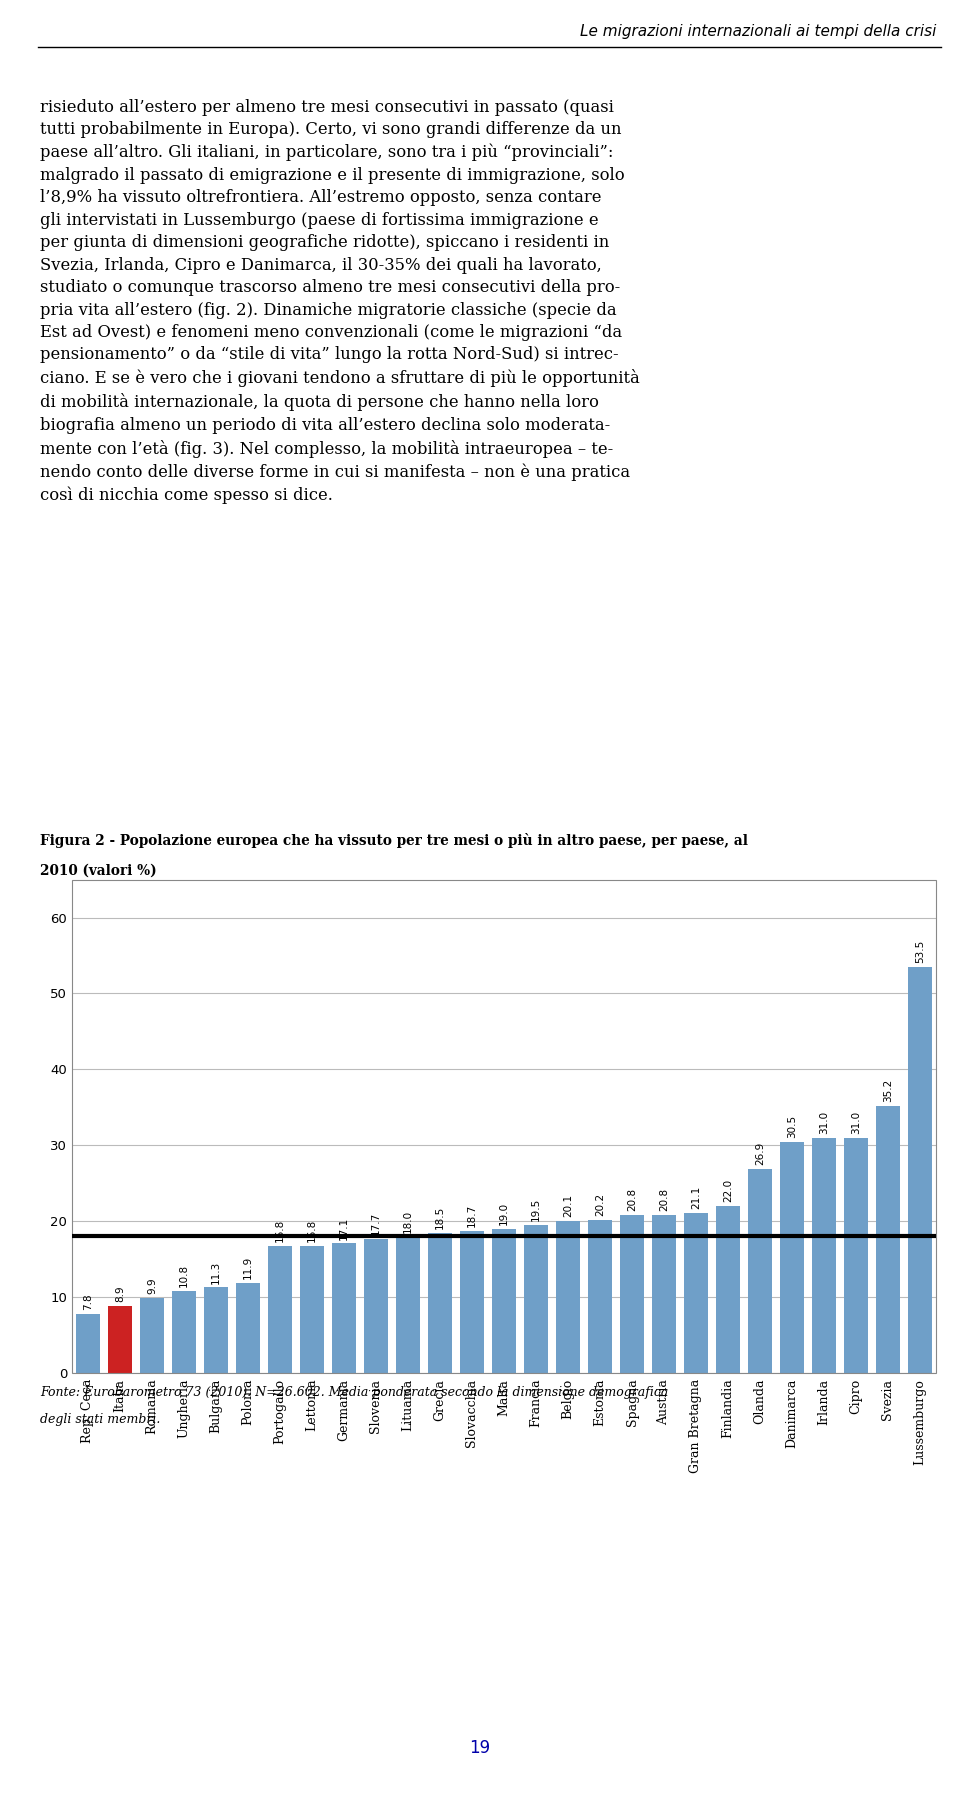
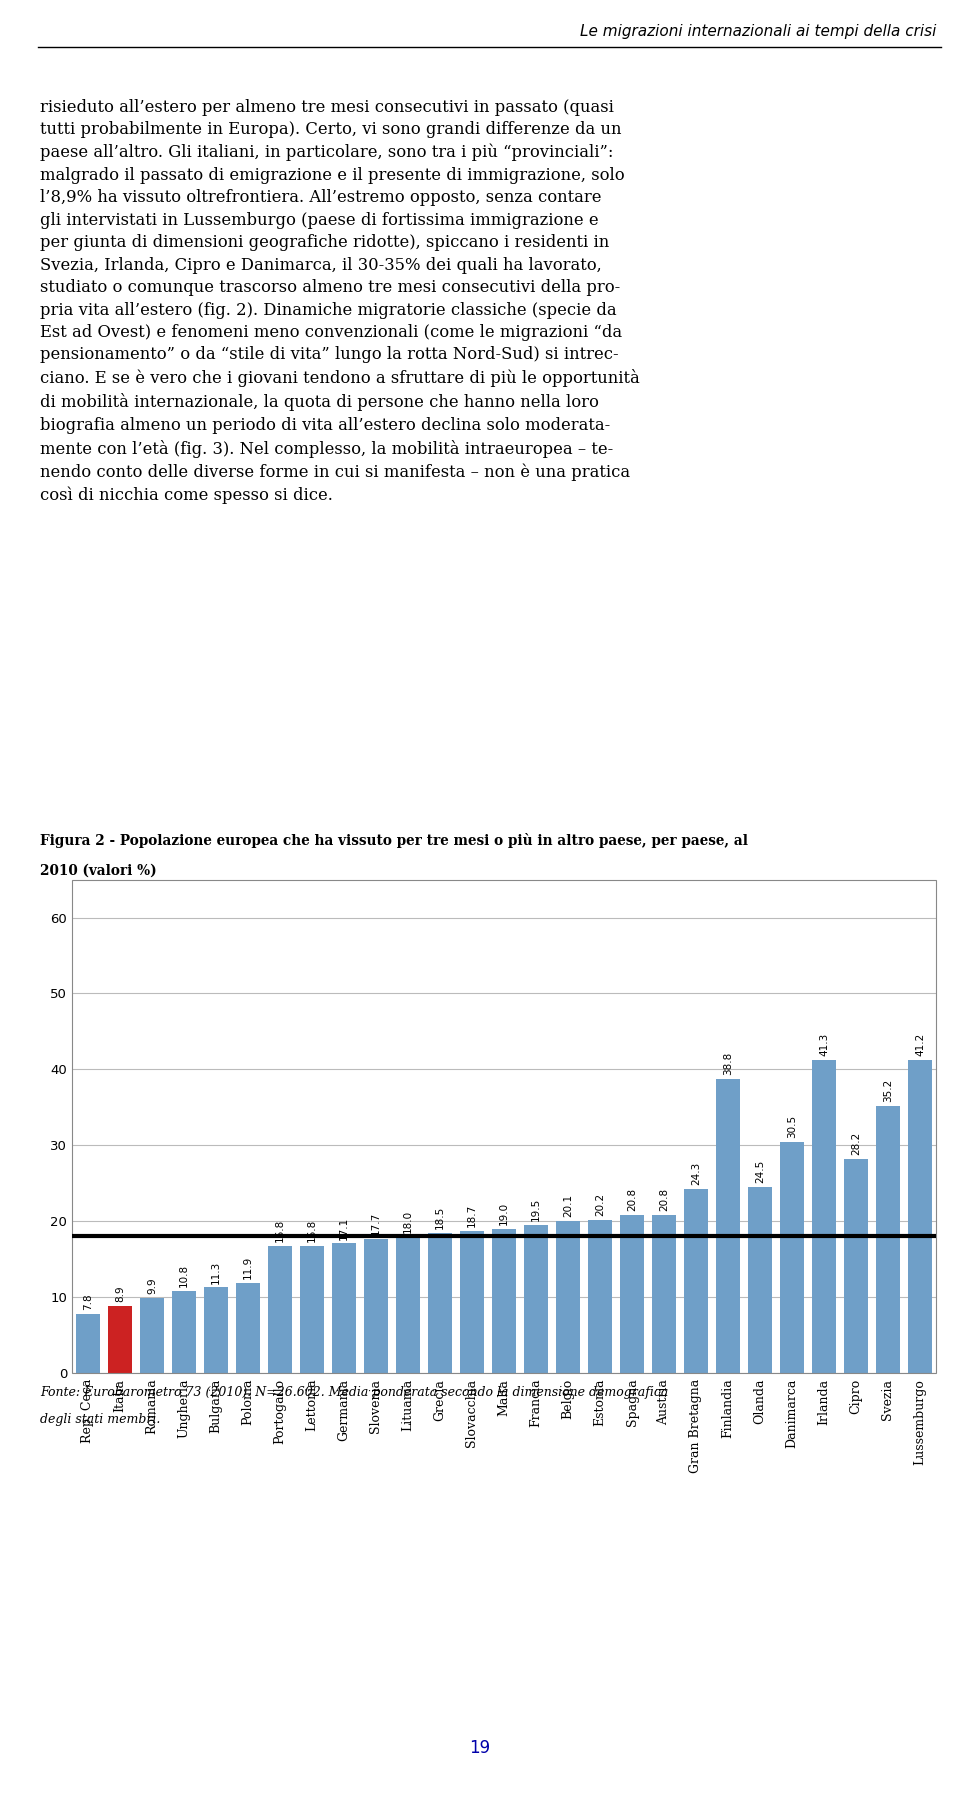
Gran Bretagna: 21.1 -> 24.3
Finlandia: 22.0 -> 38.8
Olanda: 26.9 -> 24.5
Irlanda: 31.0 -> 41.3
Cipro: 31.0 -> 28.2
Lussemburgo: 53.5 -> 41.2
